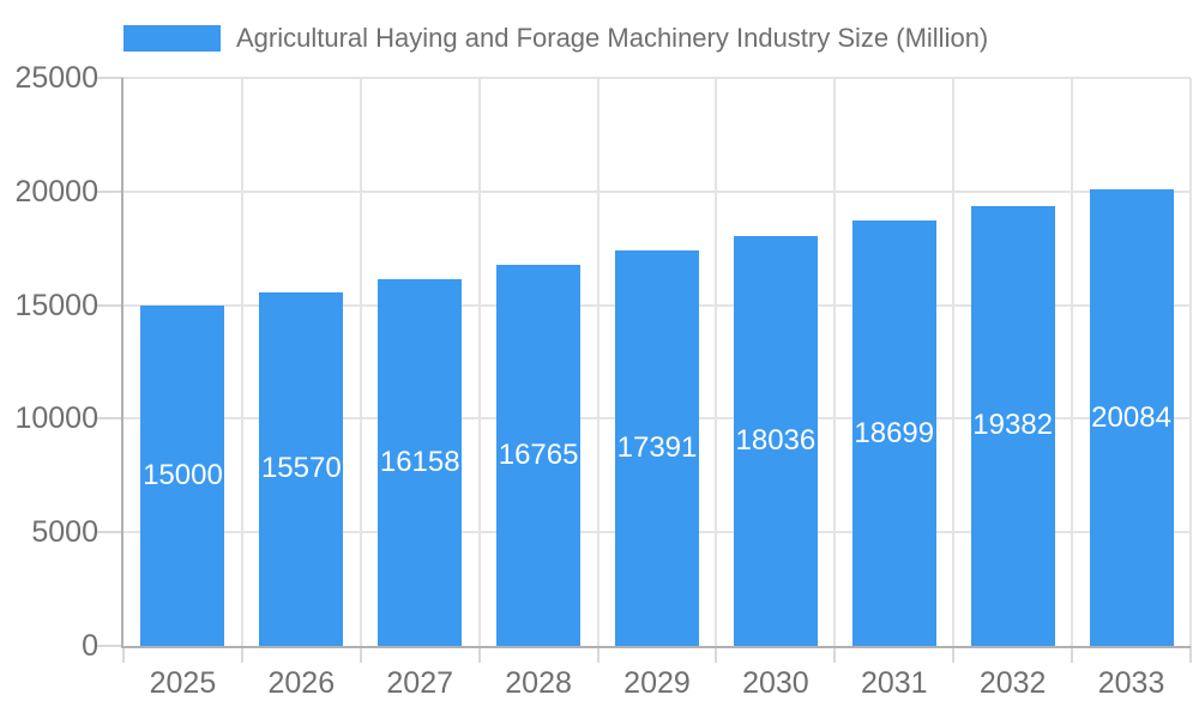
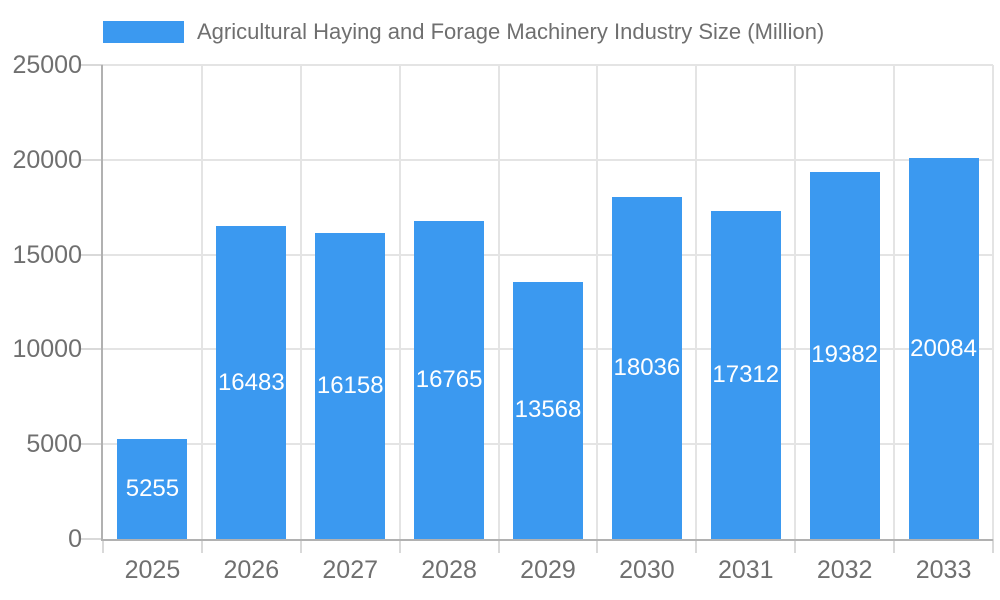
2025: 15000 -> 5255
2026: 15570 -> 16483
2029: 17391 -> 13568
2031: 18699 -> 17312
